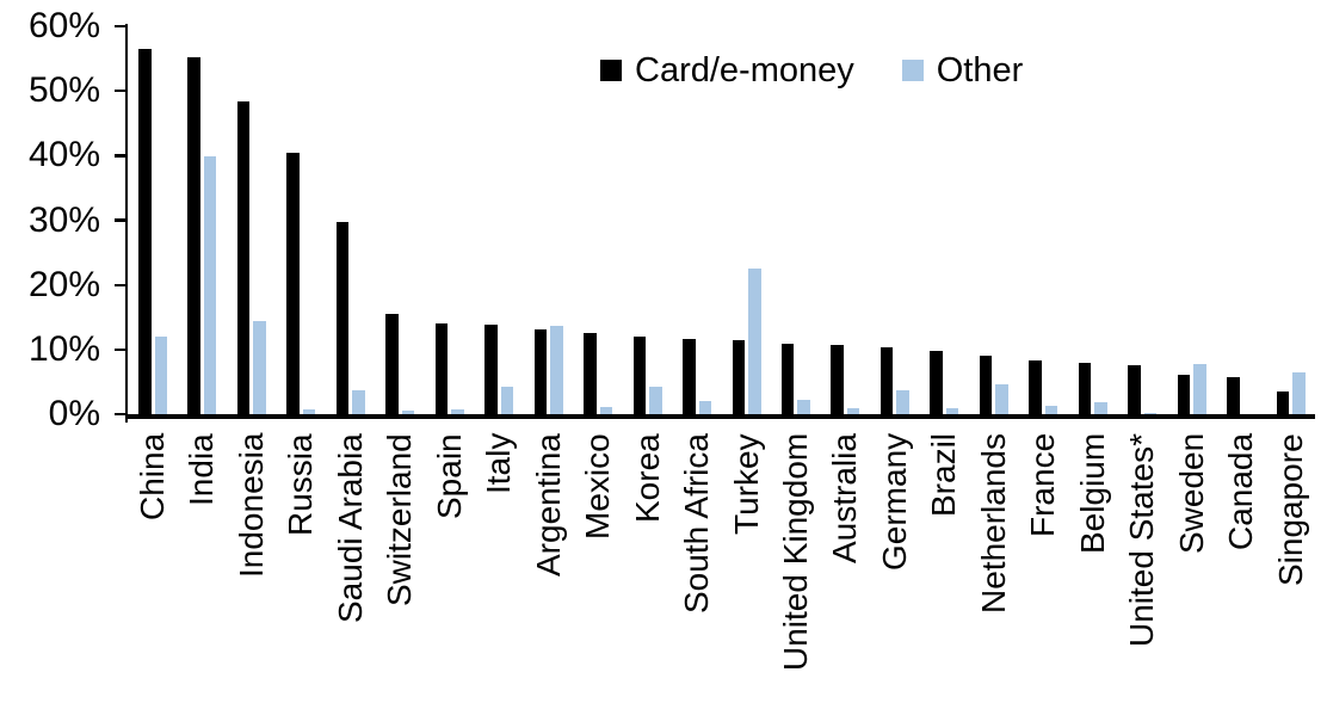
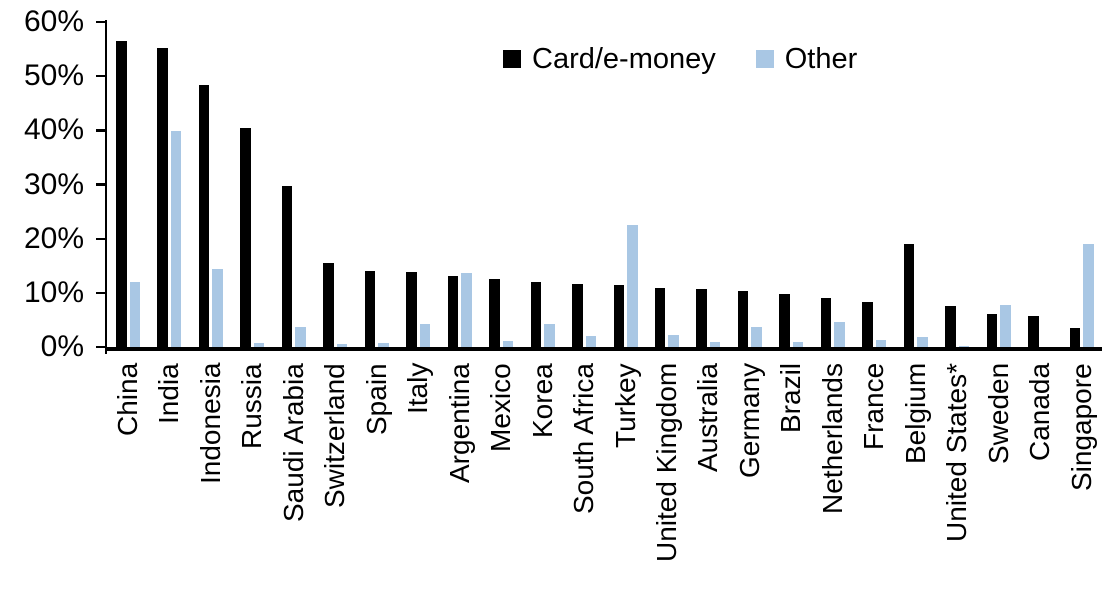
Card/e-money/Belgium: 8% -> 19%
Other/Singapore: 6% -> 19%
